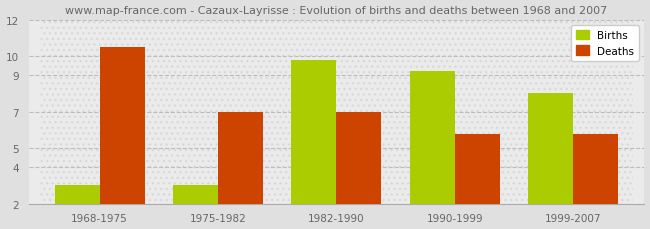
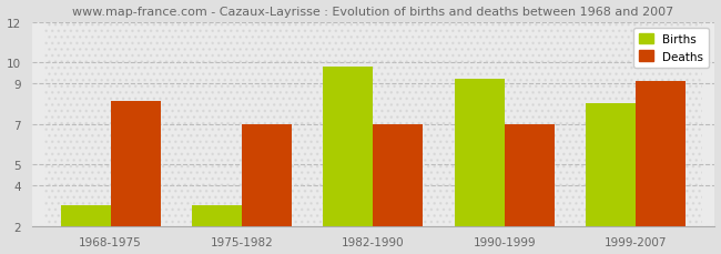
Deaths/1968-1975: 10.5 -> 8.1
Deaths/1990-1999: 5.8 -> 7.0
Deaths/1999-2007: 5.8 -> 9.1
